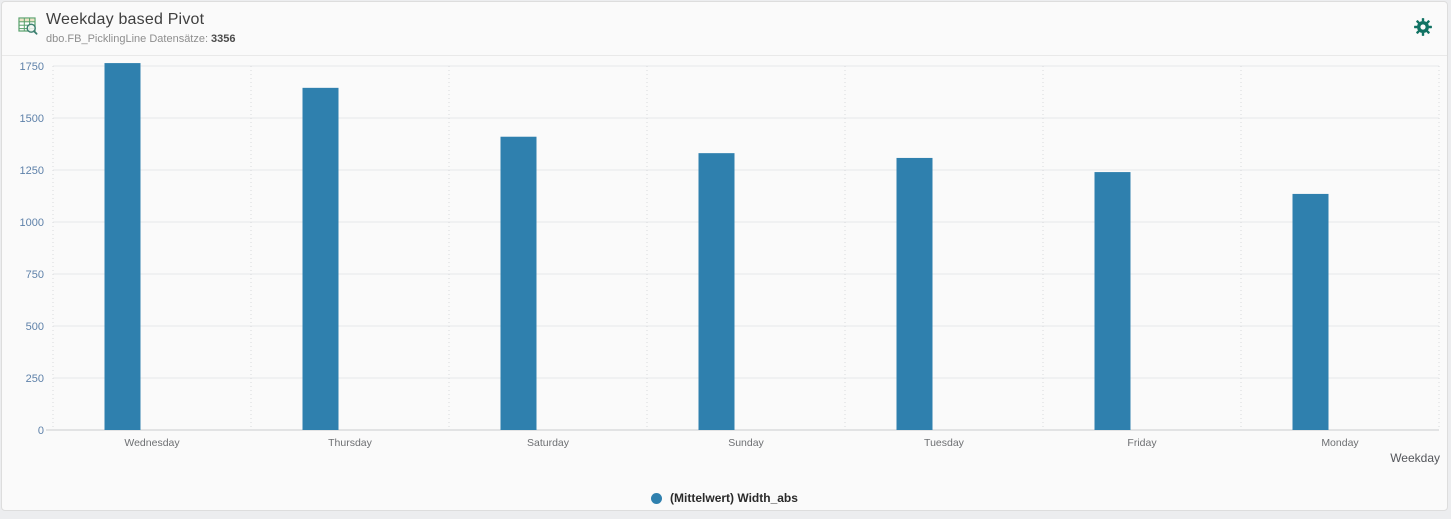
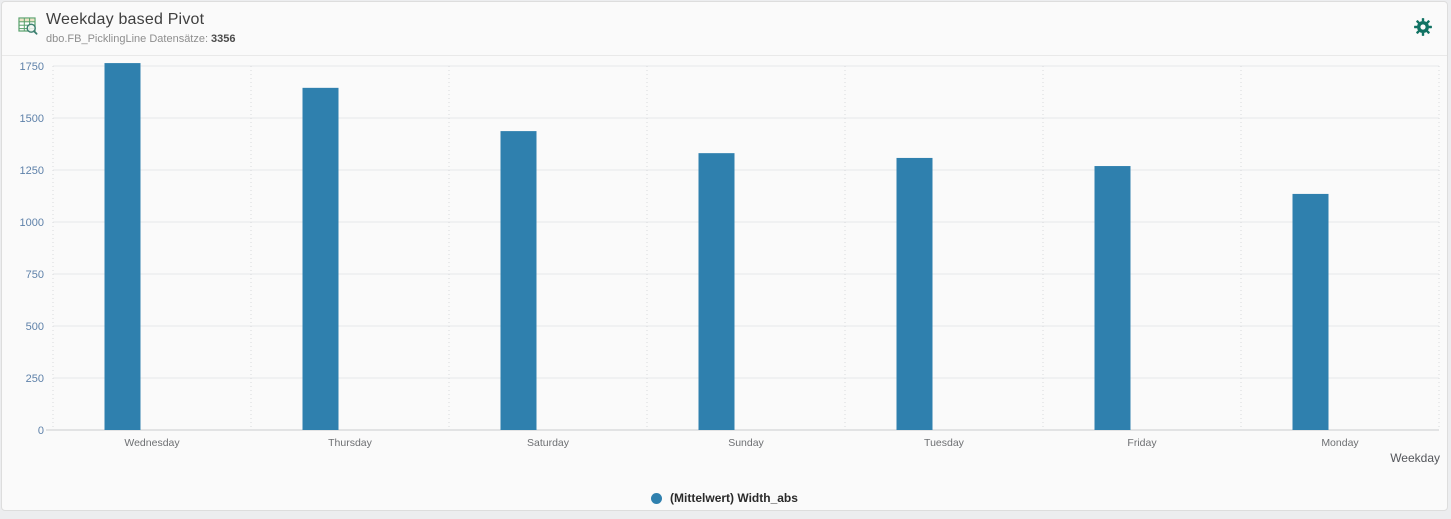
Saturday: 1410 -> 1440
Friday: 1240 -> 1270
